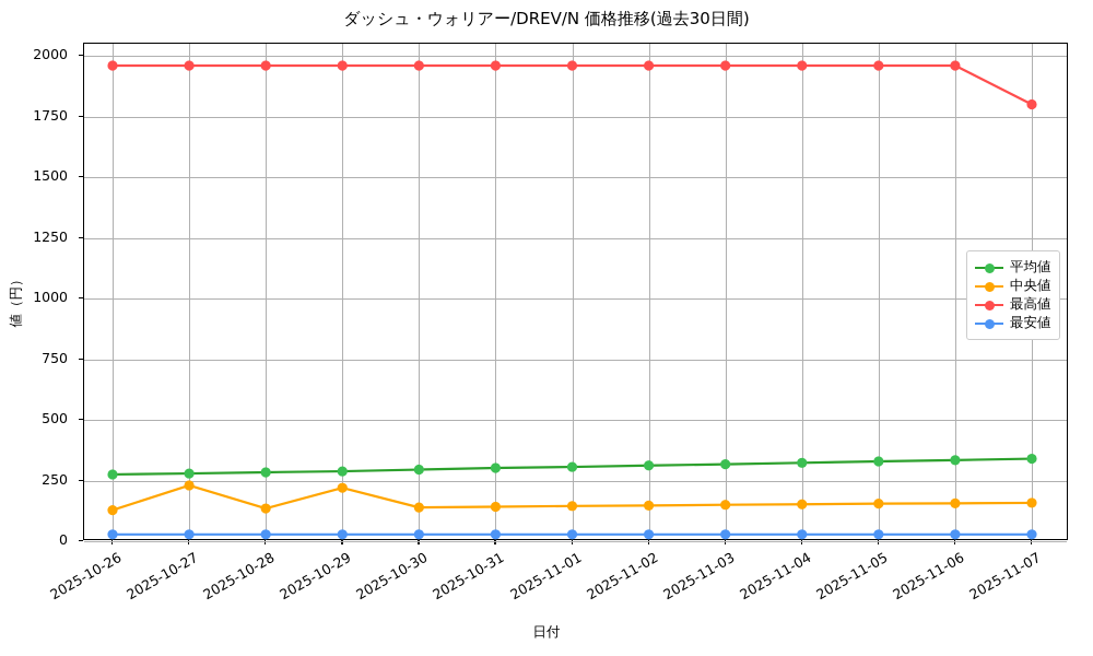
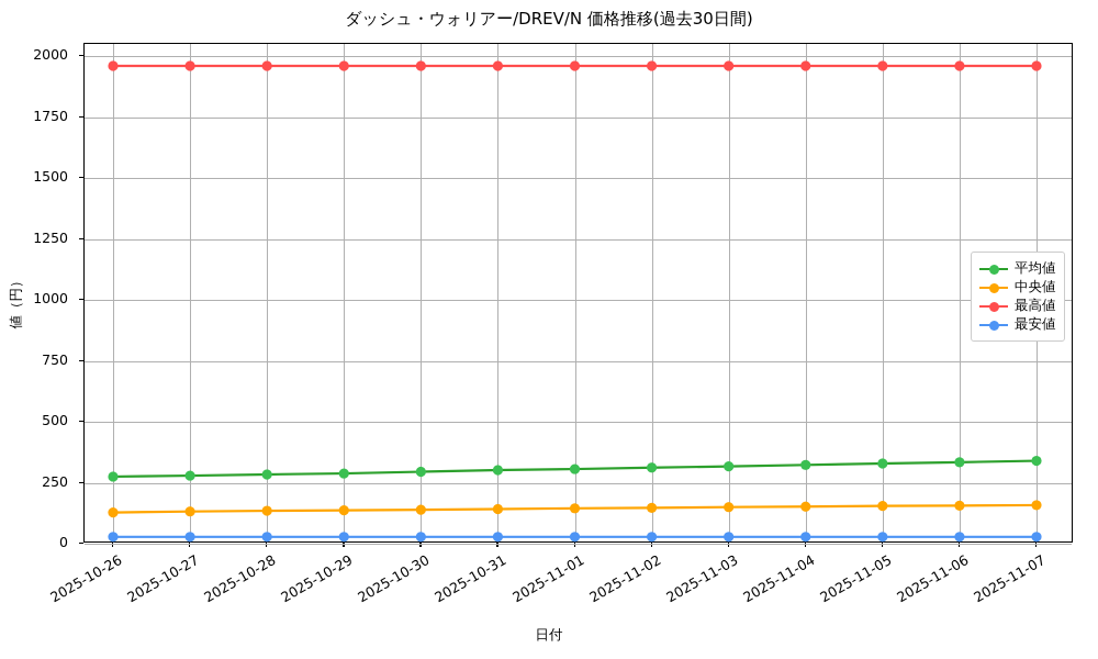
中央値/2025-10-27: 230 -> 130
中央値/2025-10-29: 220 -> 140
最高値/2025-11-07: 1800 -> 1960
